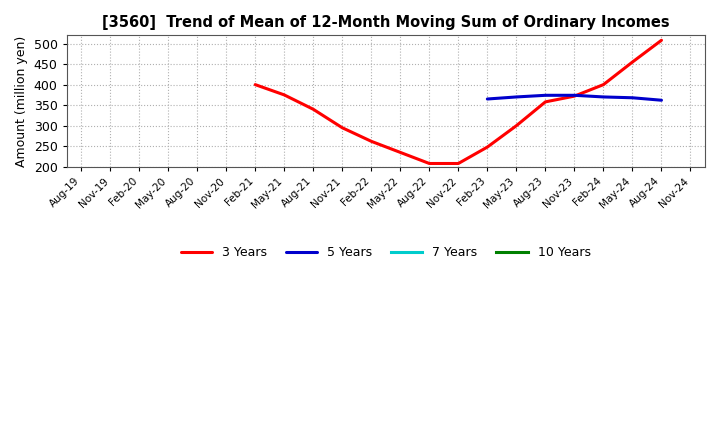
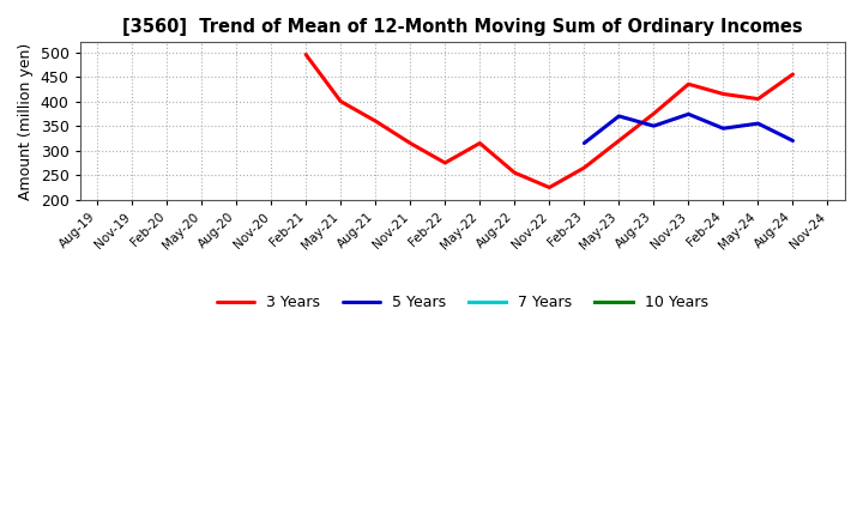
3 Years/Feb-21: 400 -> 495
3 Years/May-21: 375 -> 400
3 Years/Aug-21: 340 -> 360
3 Years/Nov-21: 295 -> 315
3 Years/Feb-22: 262 -> 275
3 Years/May-22: 235 -> 315
3 Years/Aug-22: 208 -> 255
3 Years/Nov-22: 208 -> 225
3 Years/Feb-23: 248 -> 265
5 Years/Feb-23: 365 -> 315
3 Years/May-23: 300 -> 320
3 Years/Aug-23: 358 -> 375
5 Years/Aug-23: 374 -> 350
3 Years/Nov-23: 372 -> 435
3 Years/Feb-24: 400 -> 415
5 Years/Feb-24: 370 -> 345
3 Years/May-24: 455 -> 405
5 Years/May-24: 368 -> 355
3 Years/Aug-24: 508 -> 455
5 Years/Aug-24: 362 -> 320
